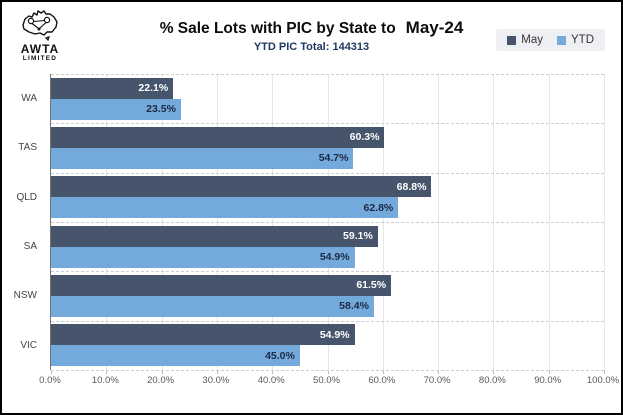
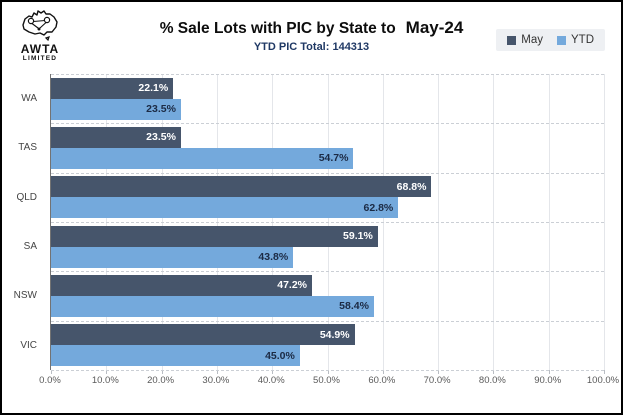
May/TAS: 60.3% -> 23.5%
YTD/SA: 54.9% -> 43.8%
May/NSW: 61.5% -> 47.2%
